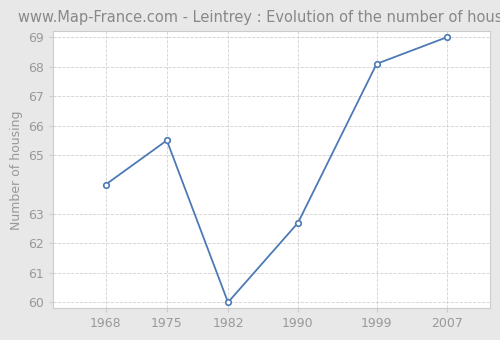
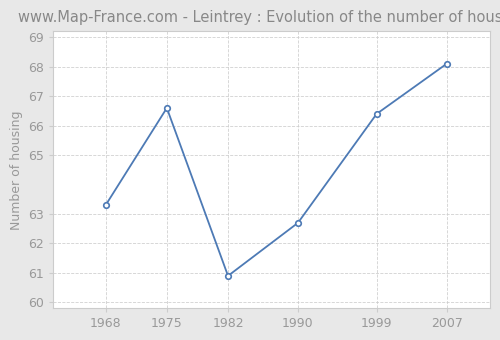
1968: 64.0 -> 63.3
1975: 65.5 -> 66.6
1982: 60.0 -> 60.9
1999: 68.1 -> 66.4
2007: 69.0 -> 68.1
